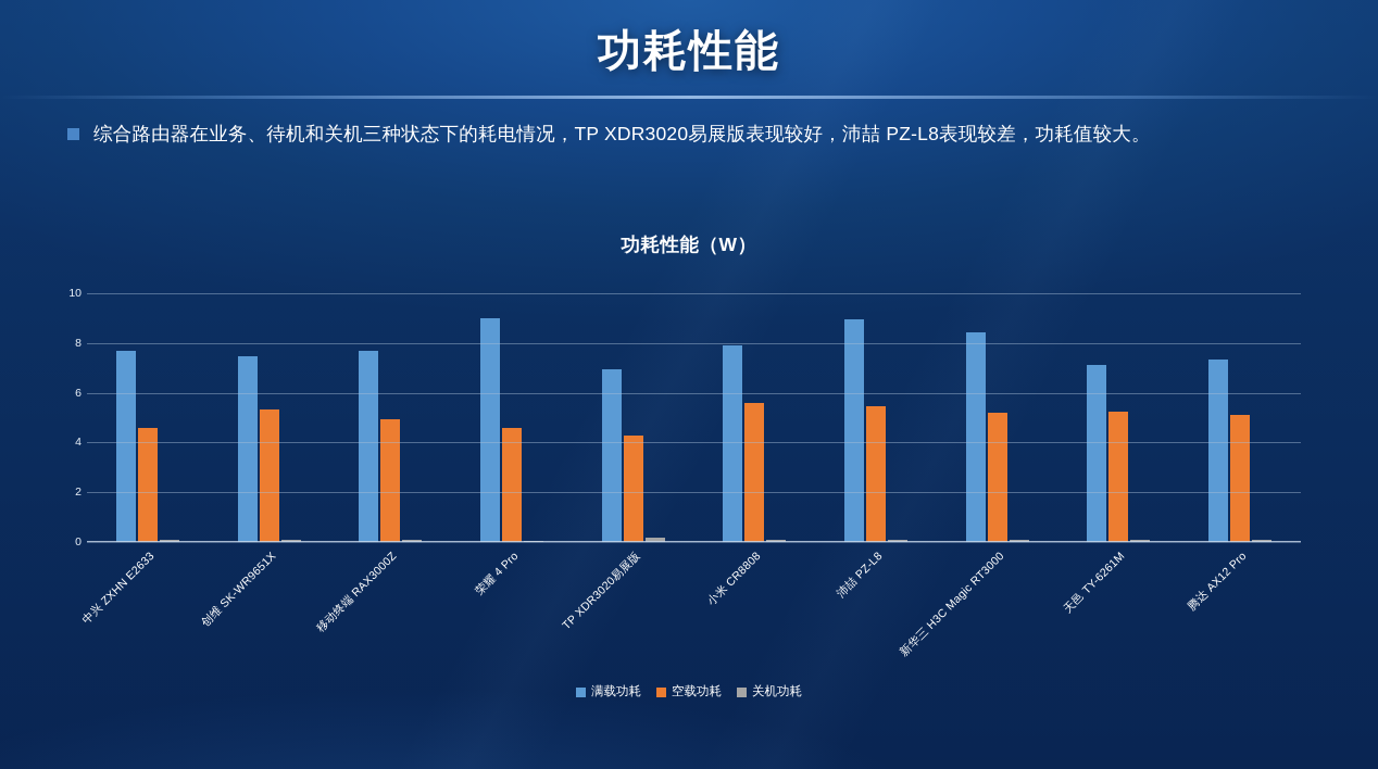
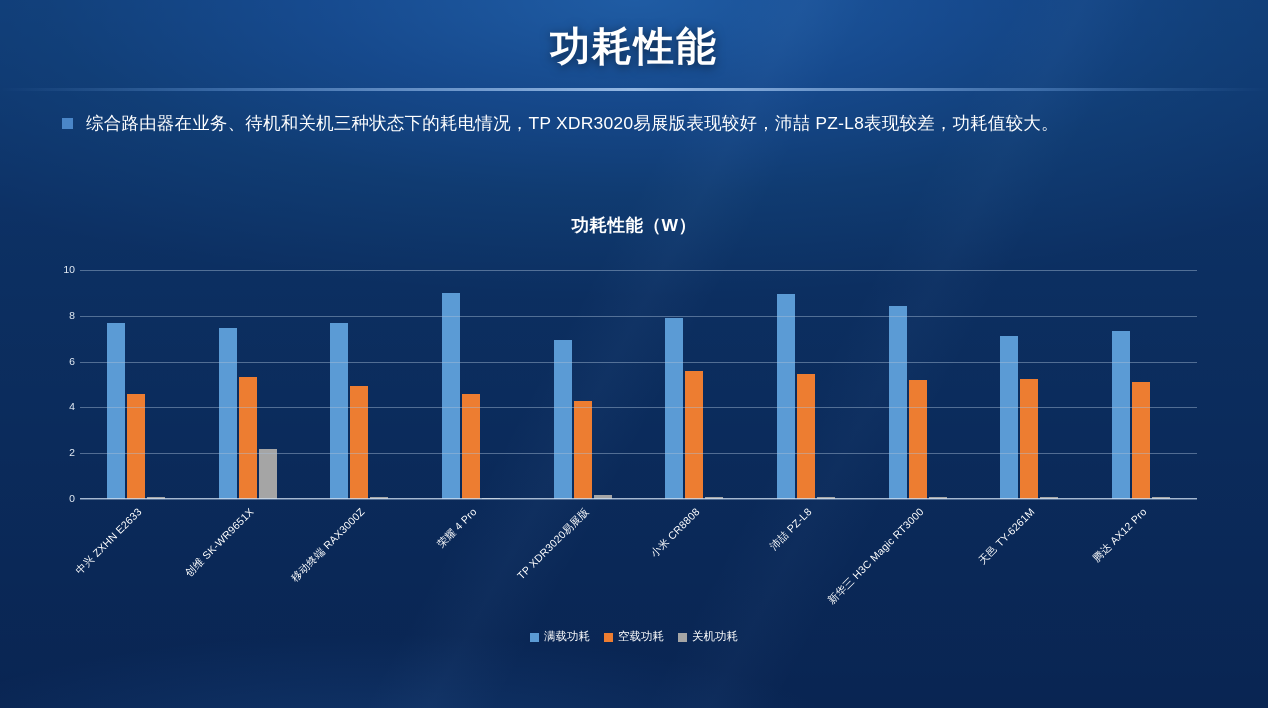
关机功耗/创维 SK-WR9651X: 0.1 -> 2.2
